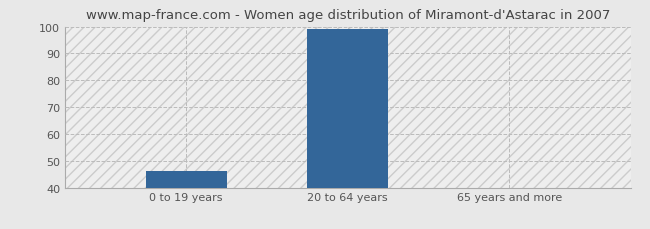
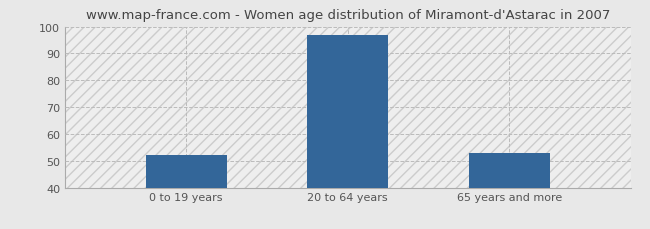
0 to 19 years: 46 -> 52
20 to 64 years: 99 -> 97
65 years and more: 40 -> 53
